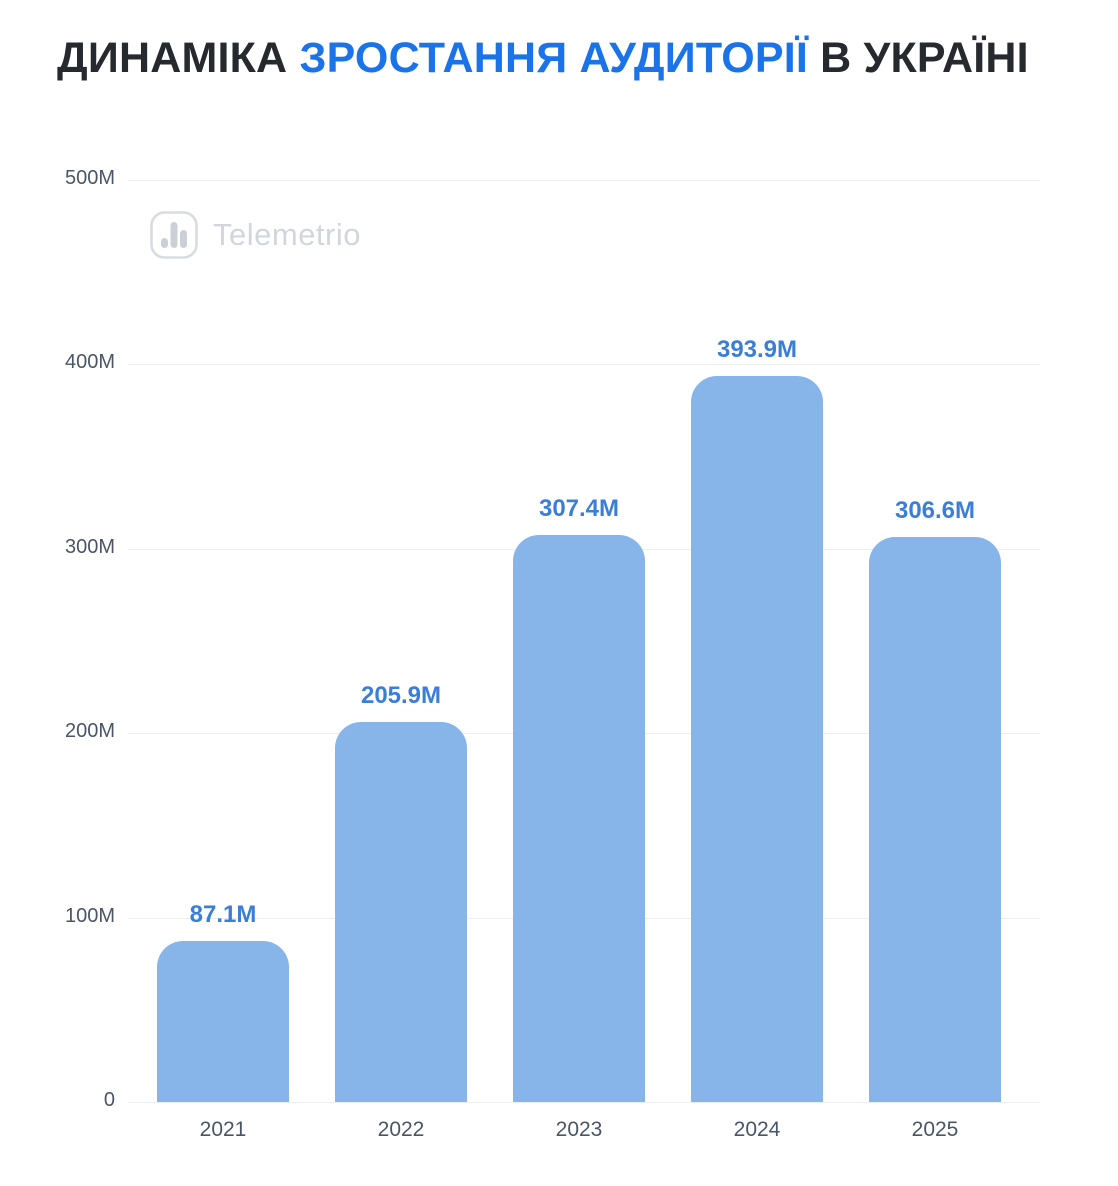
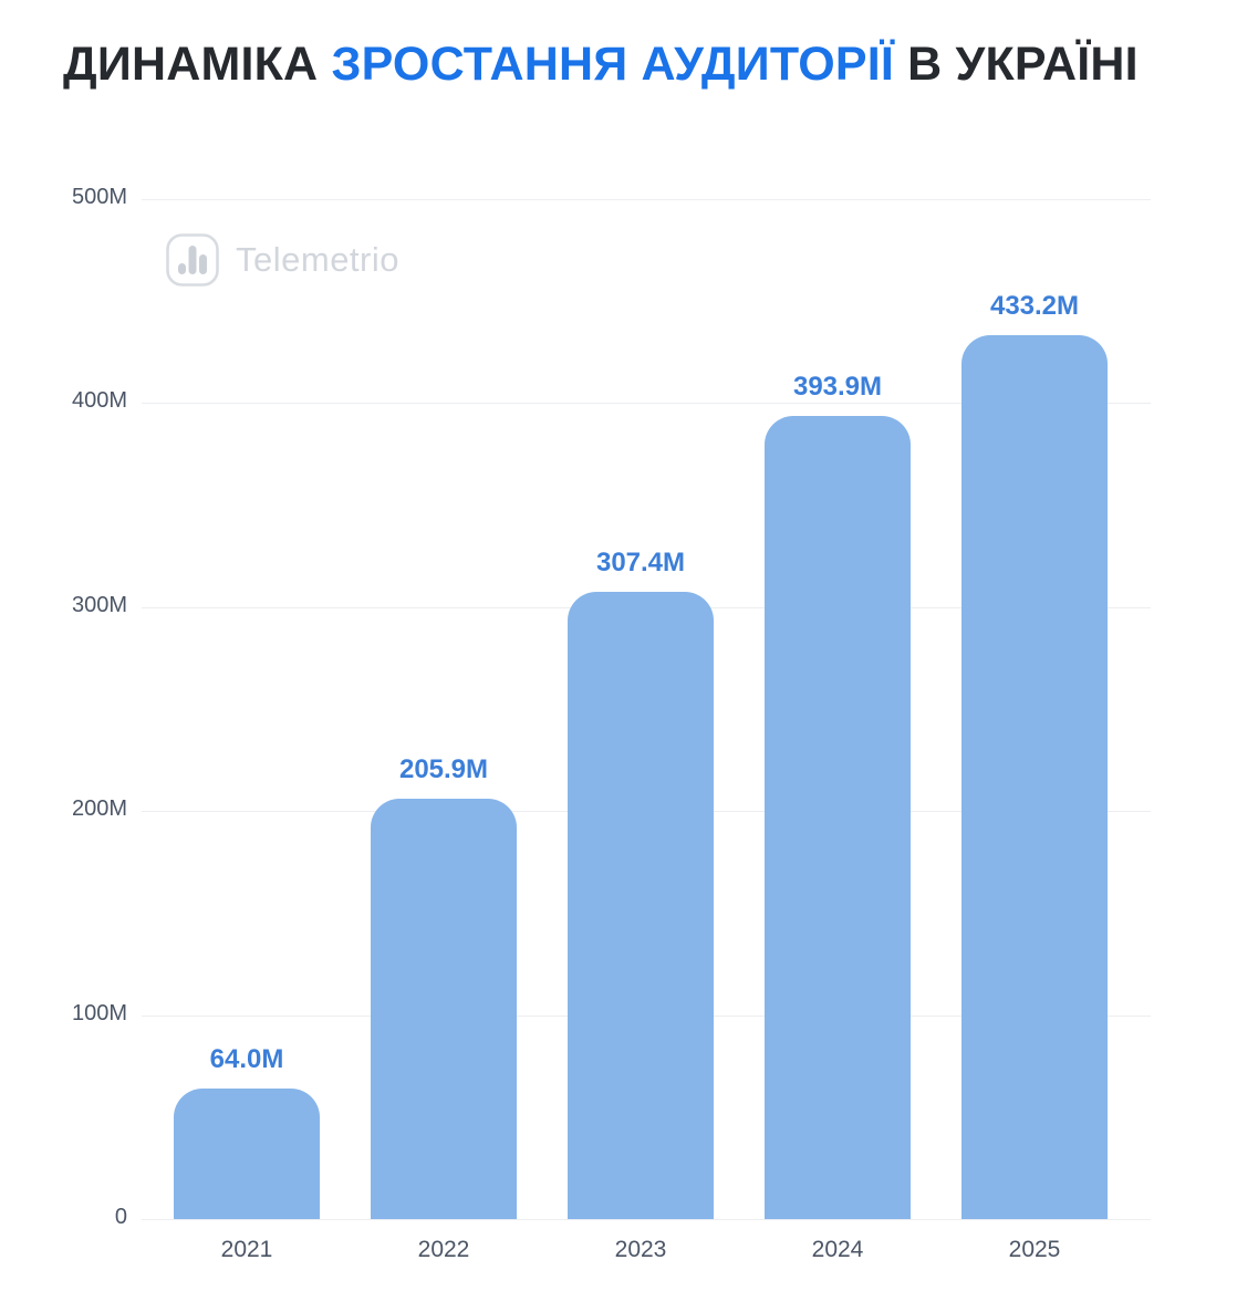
2021: 87.1M -> 64.0M
2025: 306.6M -> 433.2M
